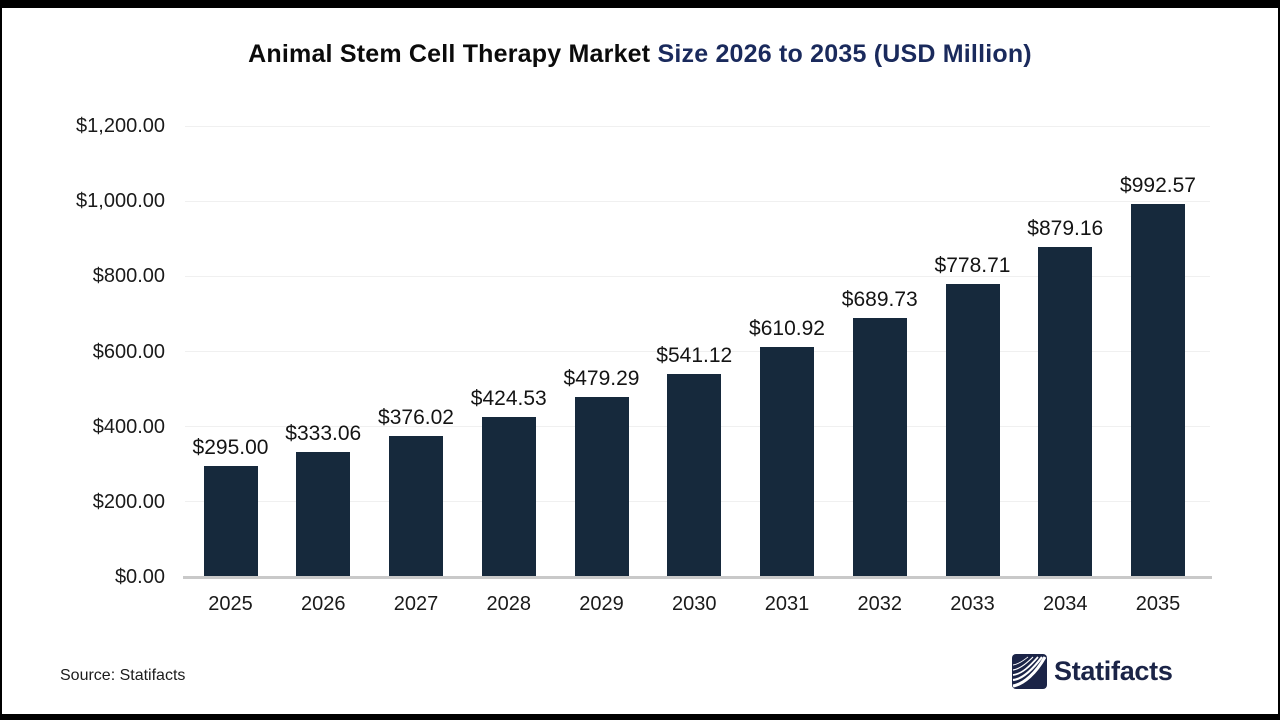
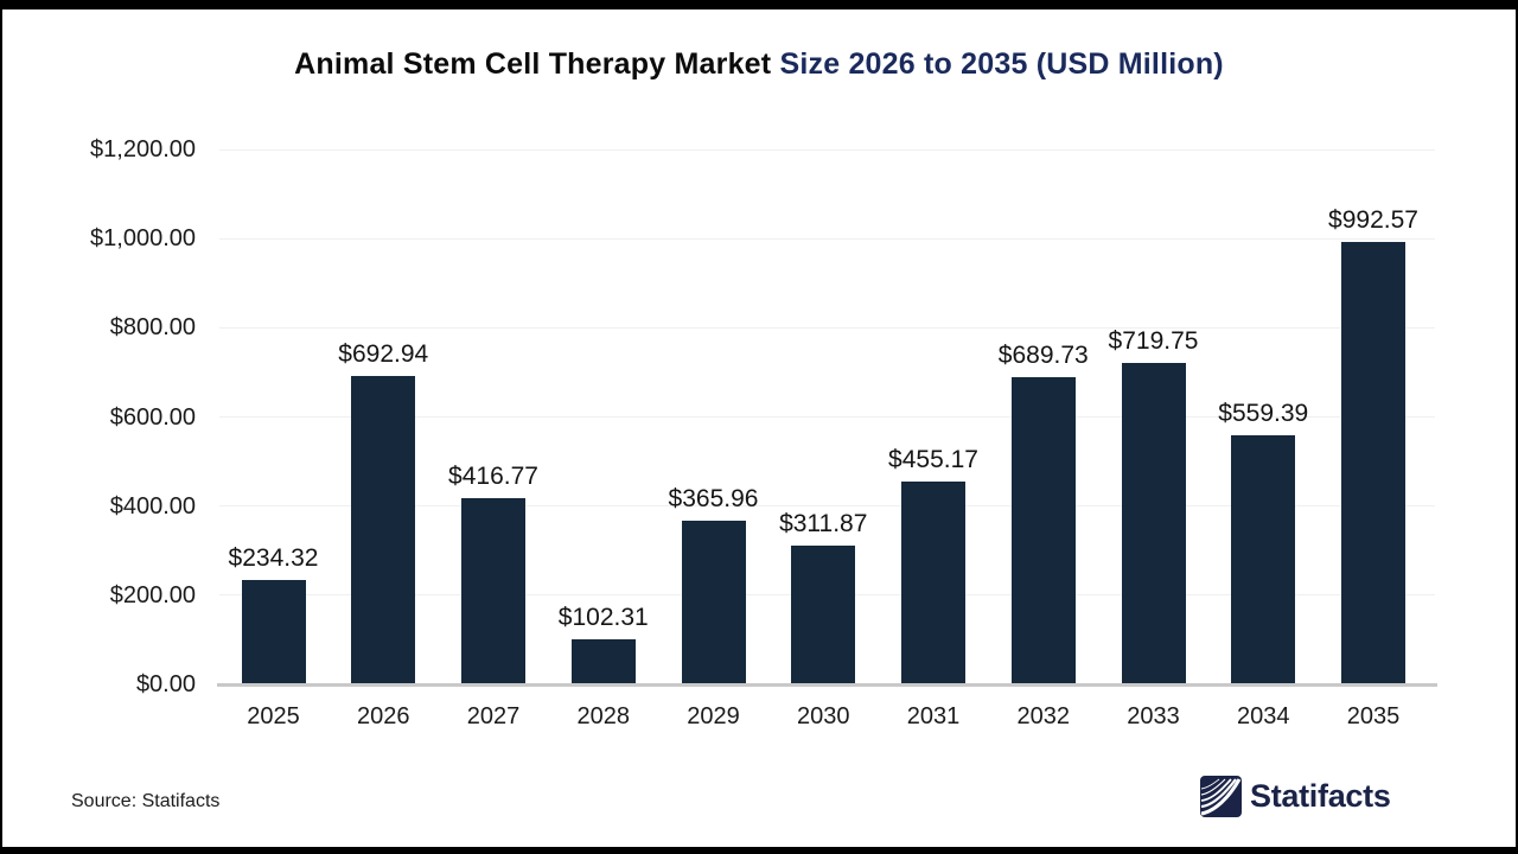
2025: $295.00 -> $234.32
2026: $333.06 -> $692.94
2027: $376.02 -> $416.77
2028: $424.53 -> $102.31
2029: $479.29 -> $365.96
2030: $541.12 -> $311.87
2031: $610.92 -> $455.17
2033: $778.71 -> $719.75
2034: $879.16 -> $559.39
